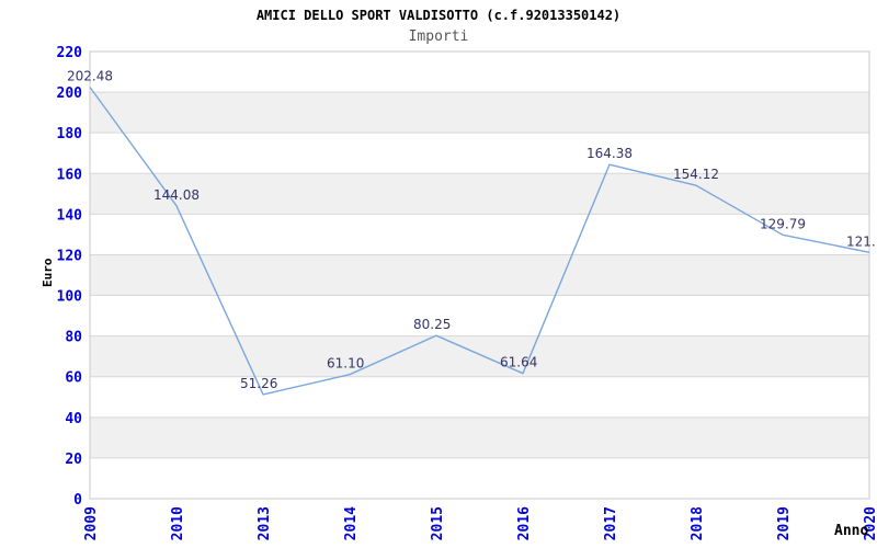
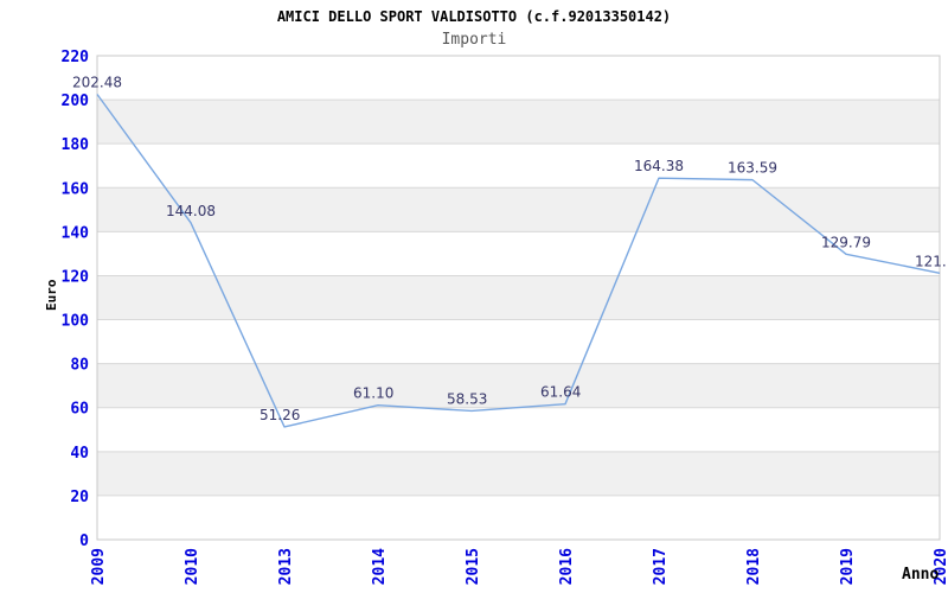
2015: 80.25 -> 58.53
2018: 154.12 -> 163.59
